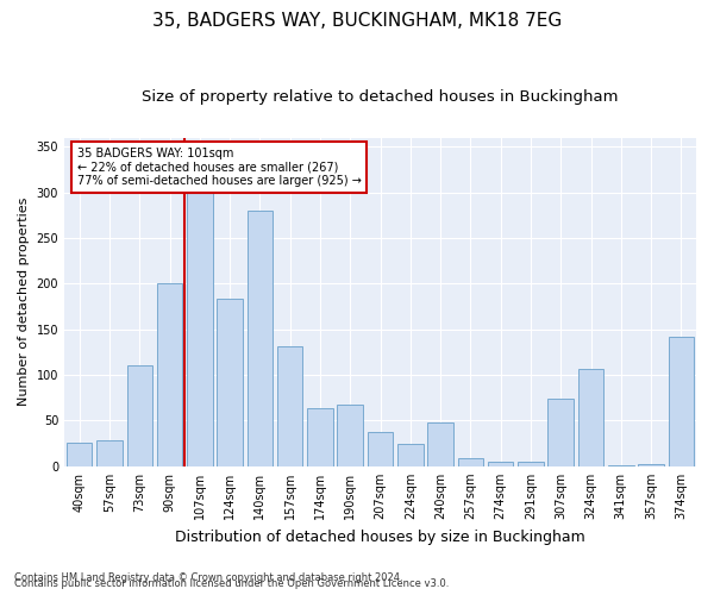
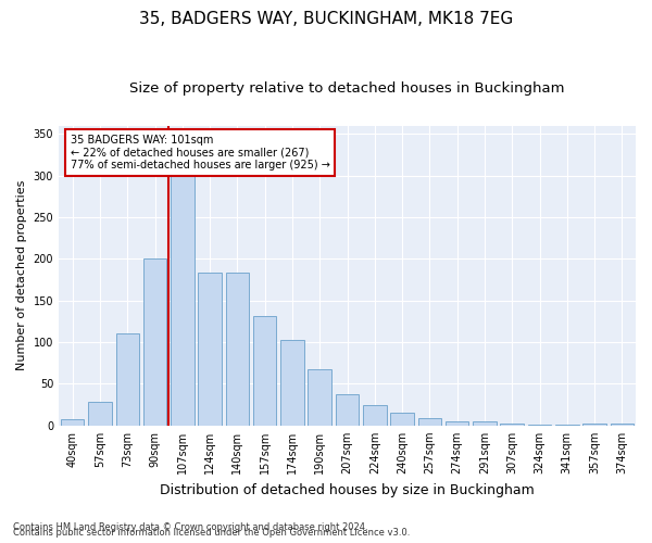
40sqm: 26 -> 7
140sqm: 280 -> 183
174sqm: 64 -> 103
240sqm: 48 -> 16
307sqm: 74 -> 2
324sqm: 106 -> 1
374sqm: 142 -> 2
